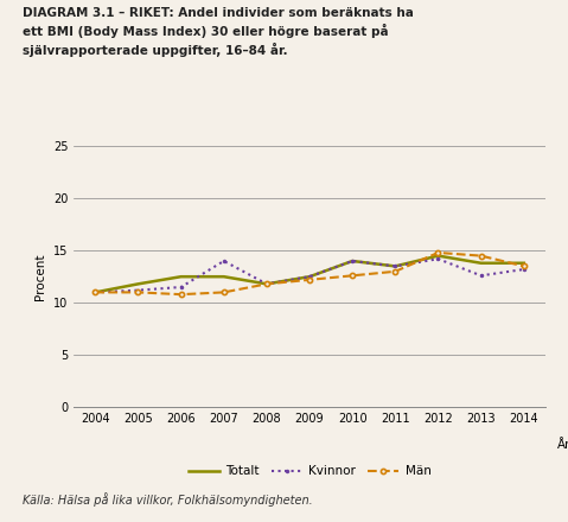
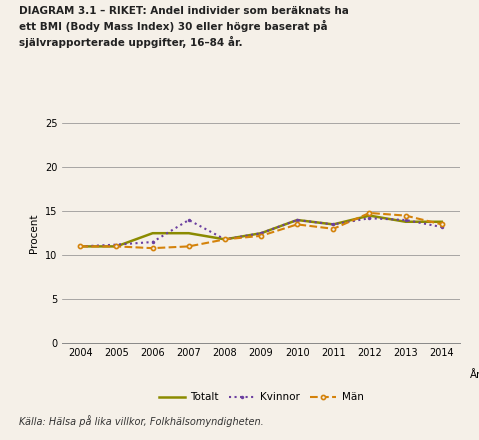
Totalt/2005: 11.8 -> 11.0
Män/2010: 12.6 -> 13.5
Kvinnor/2013: 12.6 -> 14.0
